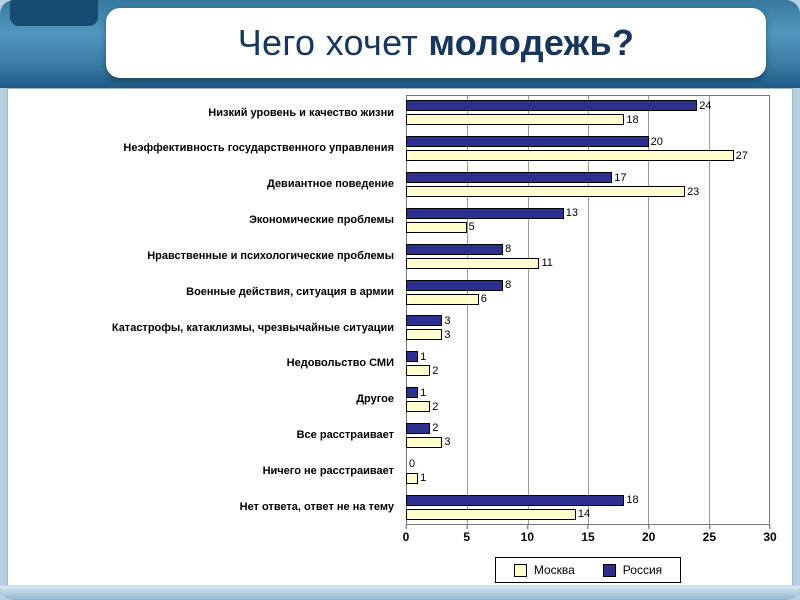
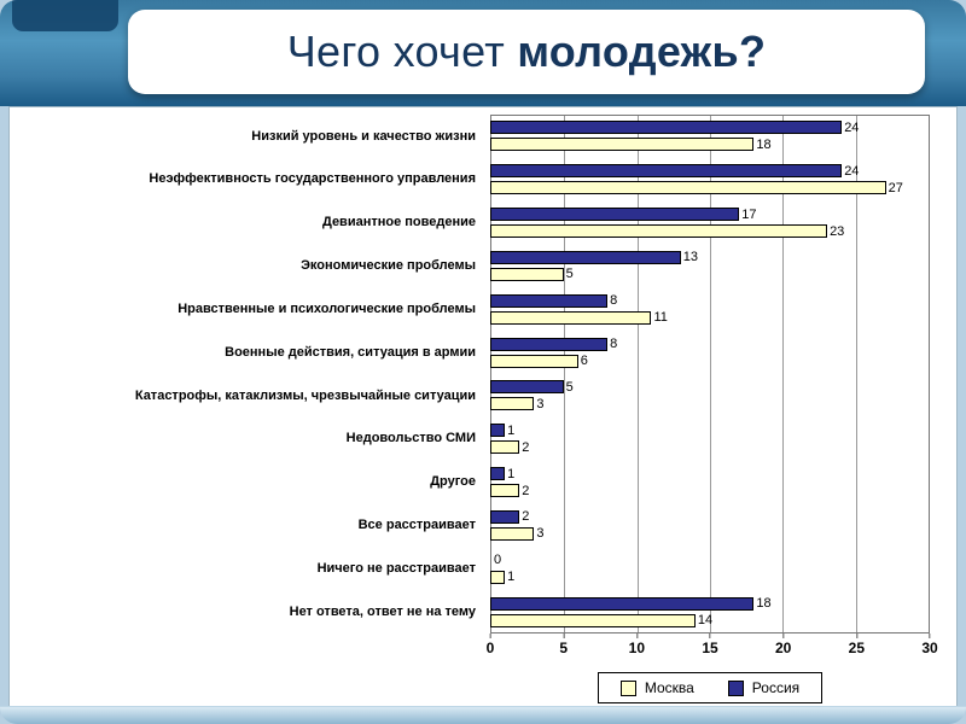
Россия/Неэффективность государственного управления: 20 -> 24
Россия/Катастрофы, катаклизмы, чрезвычайные ситуации: 3 -> 5
